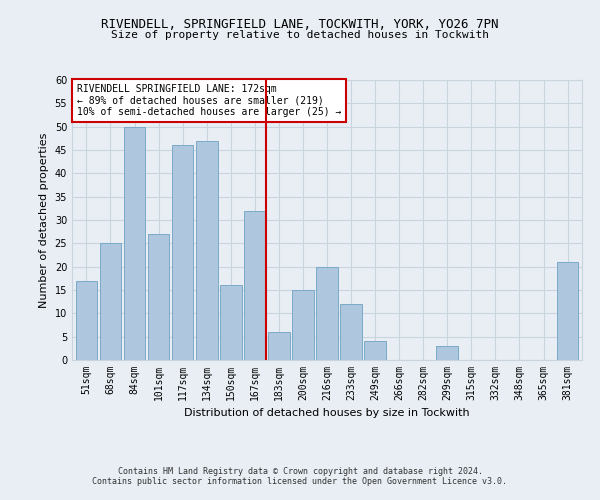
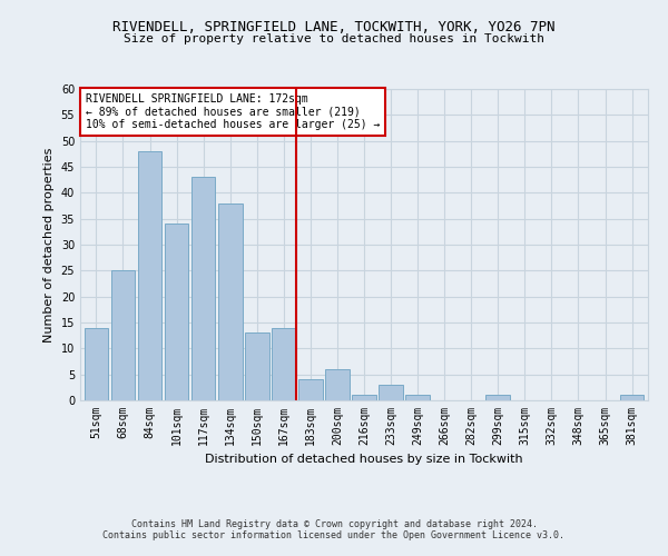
51sqm: 17 -> 14
84sqm: 50 -> 48
101sqm: 27 -> 34
117sqm: 46 -> 43
134sqm: 47 -> 38
150sqm: 16 -> 13
167sqm: 32 -> 14
183sqm: 6 -> 4
200sqm: 15 -> 6
216sqm: 20 -> 1
233sqm: 12 -> 3
249sqm: 4 -> 1
299sqm: 3 -> 1
381sqm: 21 -> 1
